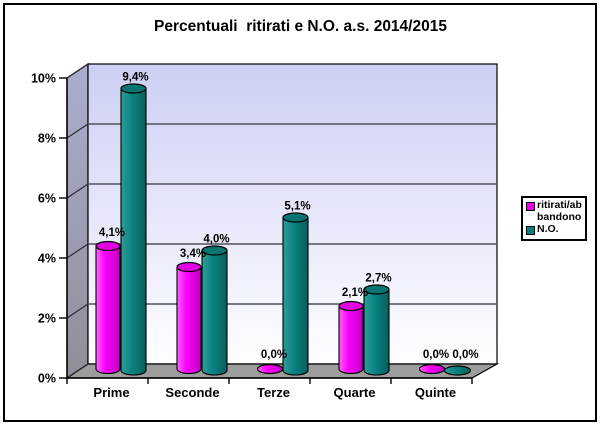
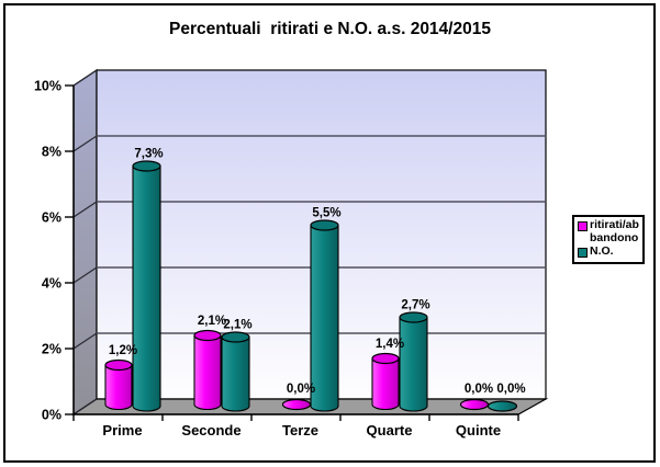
ritirati/abbandono/Prime: 4,1% -> 1,2%
N.O./Prime: 9,4% -> 7,3%
ritirati/abbandono/Seconde: 3,4% -> 2,1%
N.O./Seconde: 4,0% -> 2,1%
N.O./Terze: 5,1% -> 5,5%
ritirati/abbandono/Quarte: 2,1% -> 1,4%
